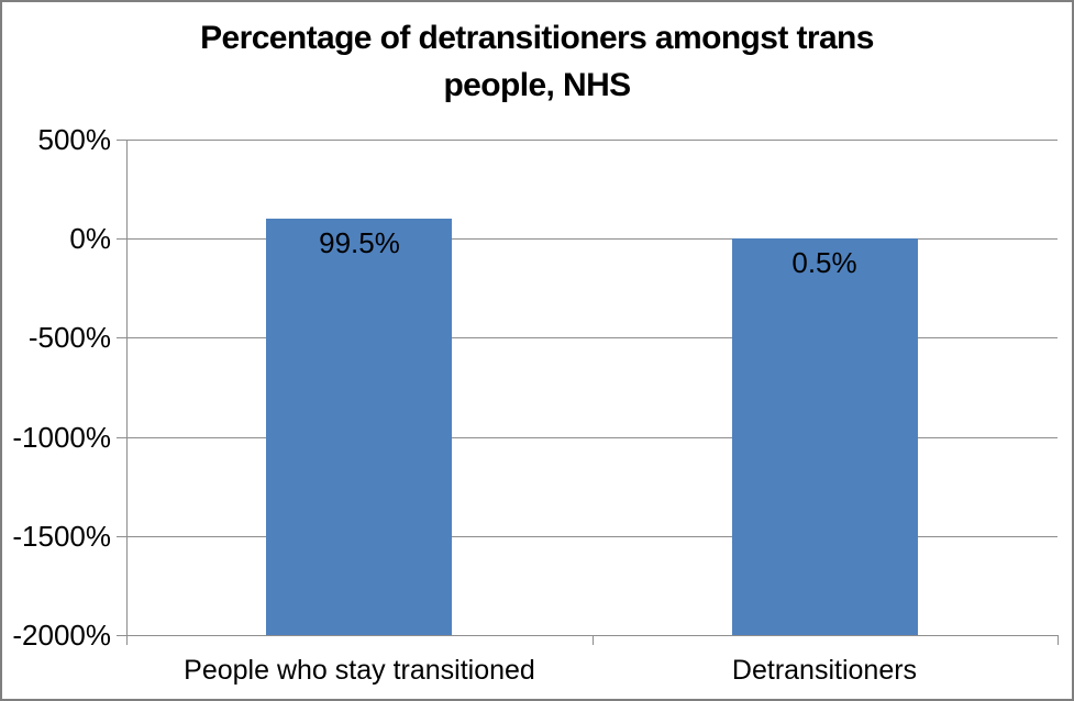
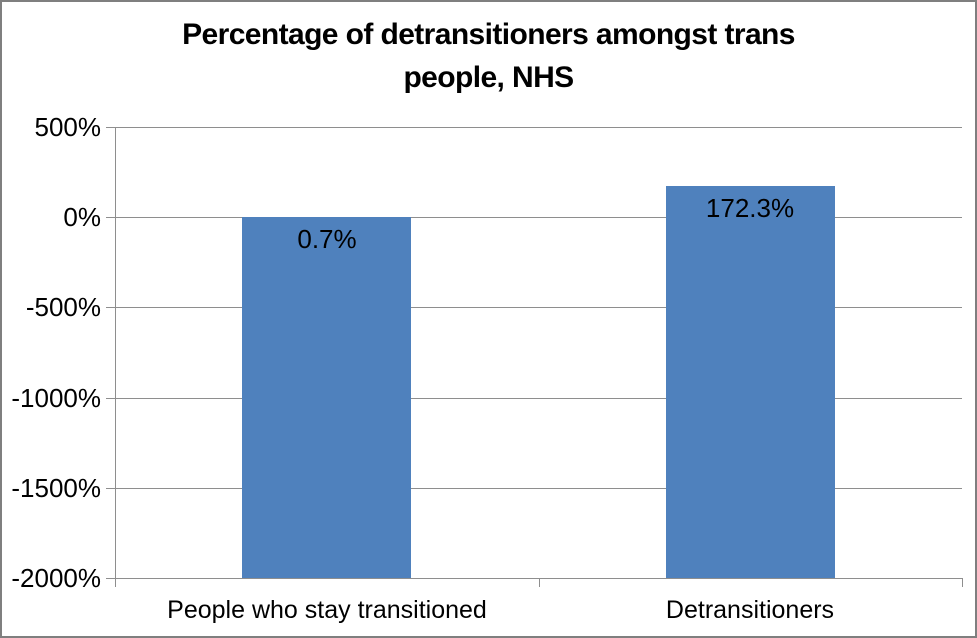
People who stay transitioned: 99.5% -> 0.7%
Detransitioners: 0.5% -> 172.3%
